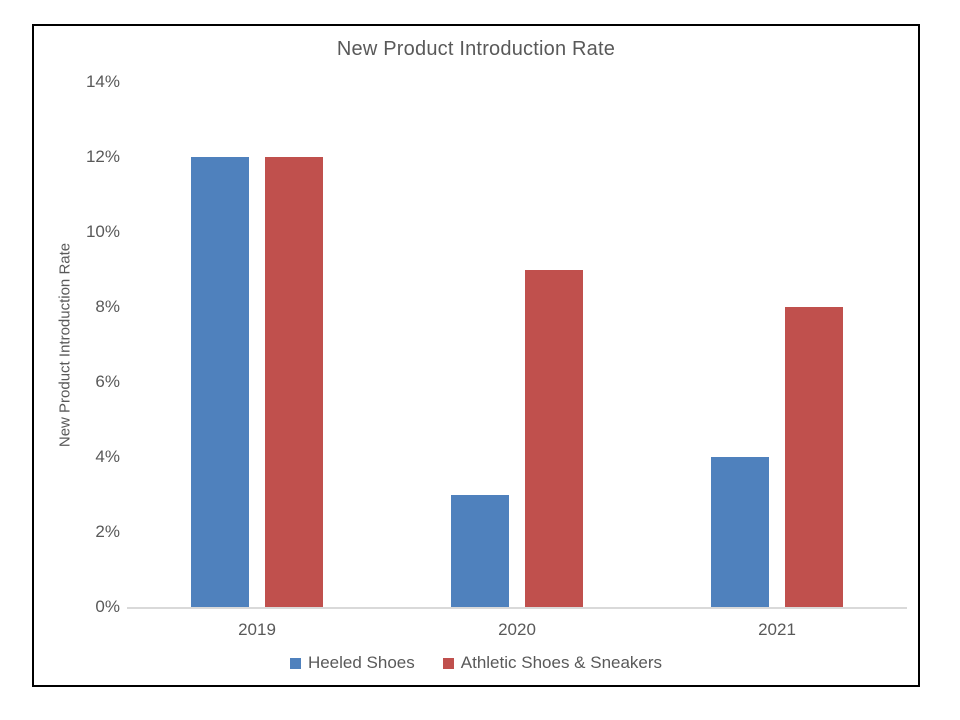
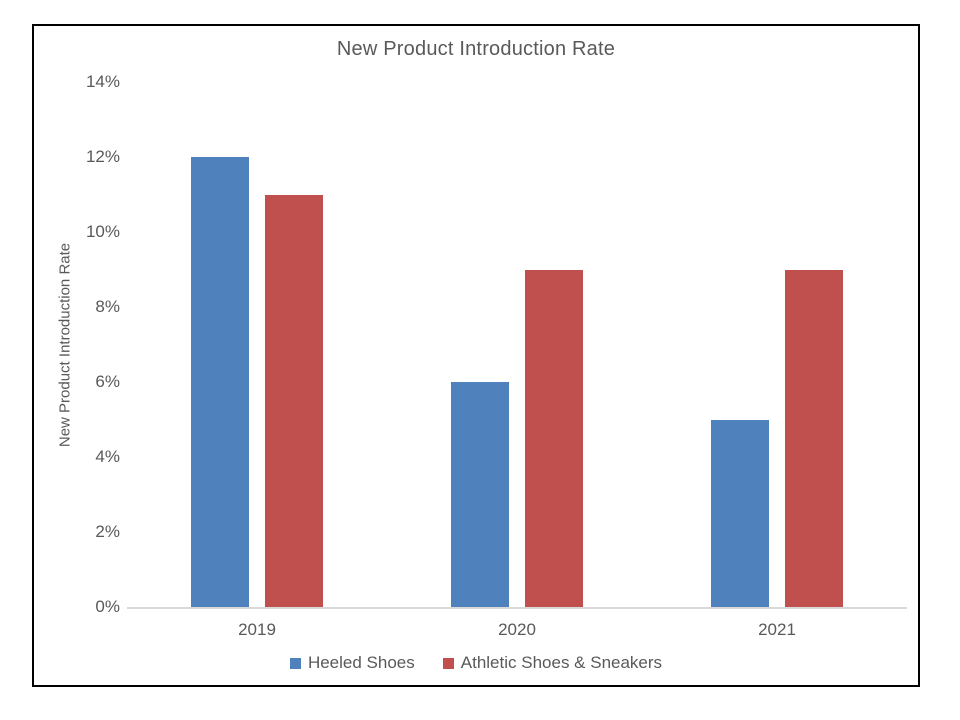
Athletic Shoes & Sneakers/2019: 12% -> 11%
Heeled Shoes/2020: 3% -> 6%
Heeled Shoes/2021: 4% -> 5%
Athletic Shoes & Sneakers/2021: 8% -> 9%
